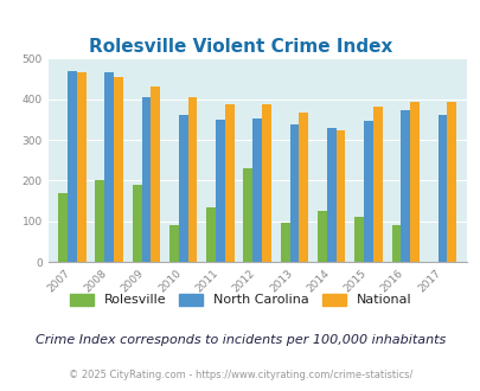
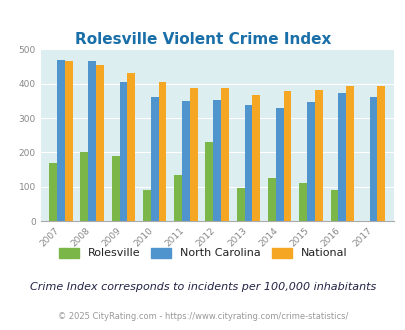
National/2014: 325 -> 378
